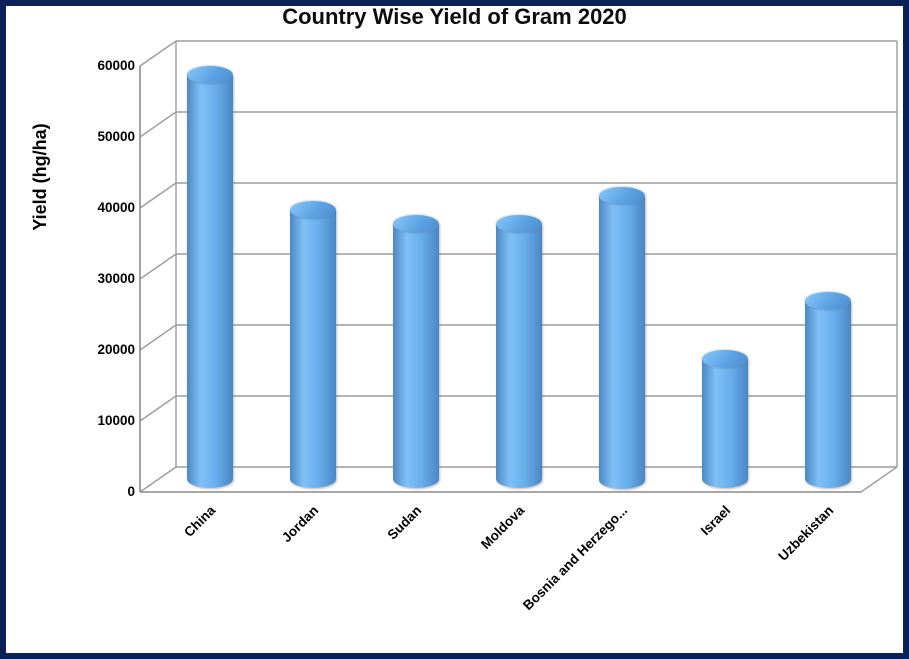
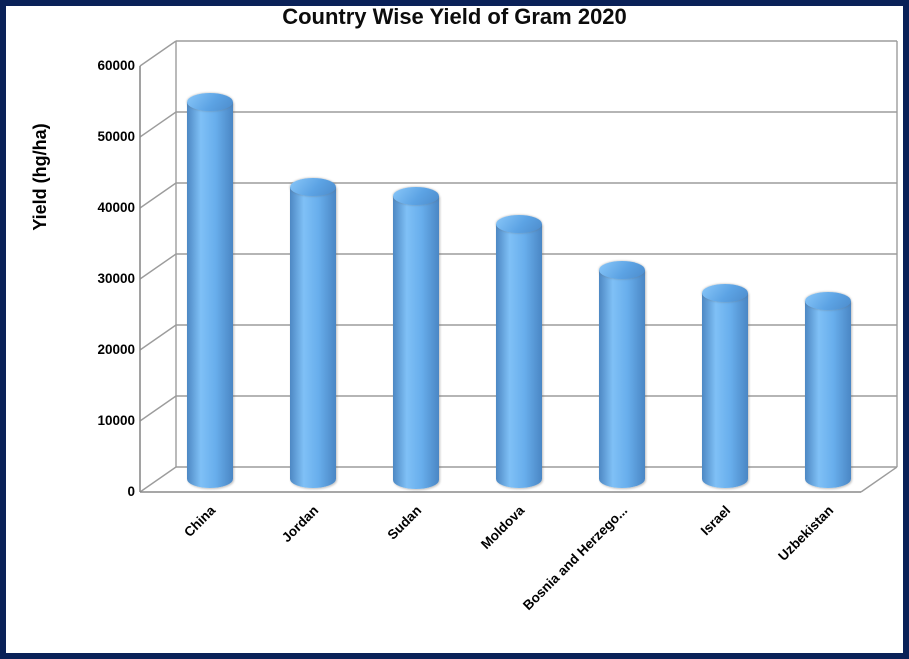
China: 57000 -> 53000
Jordan: 38000 -> 41000
Sudan: 36000 -> 40000
Bosnia and Herzego...: 40000 -> 30000
Israel: 17000 -> 26000
